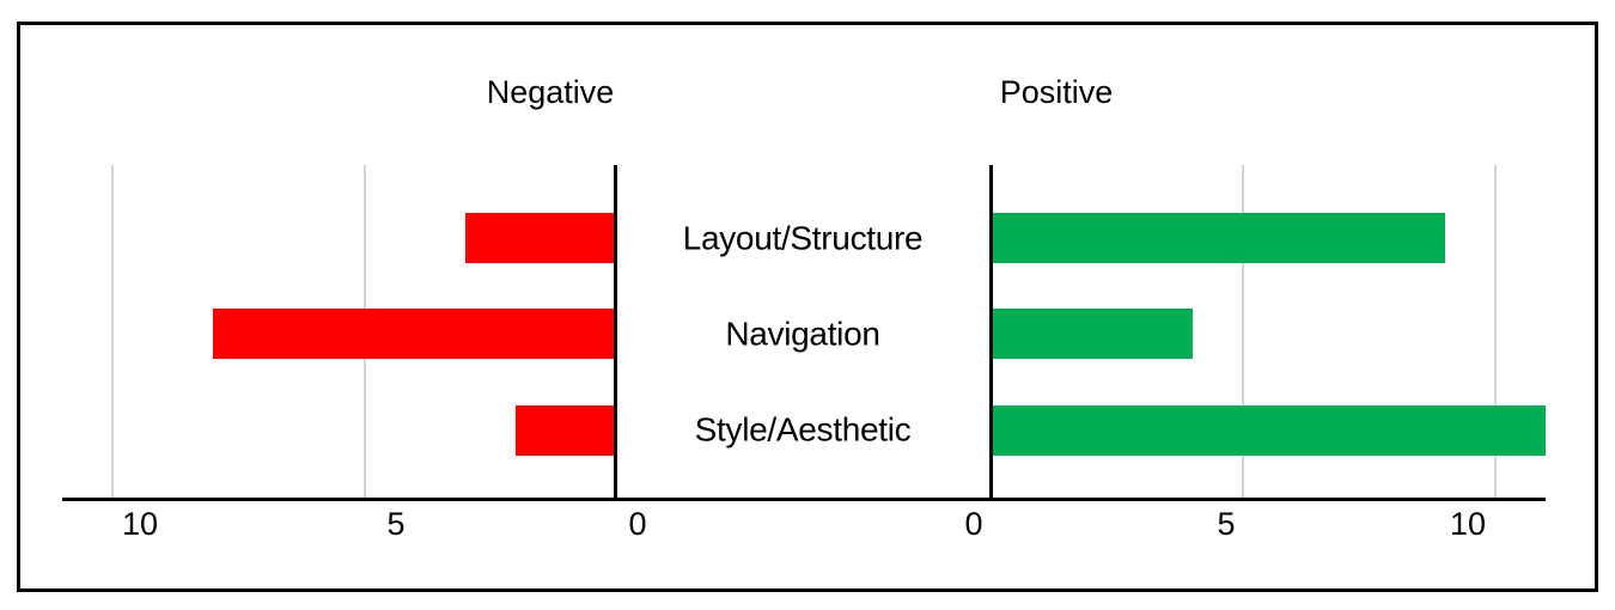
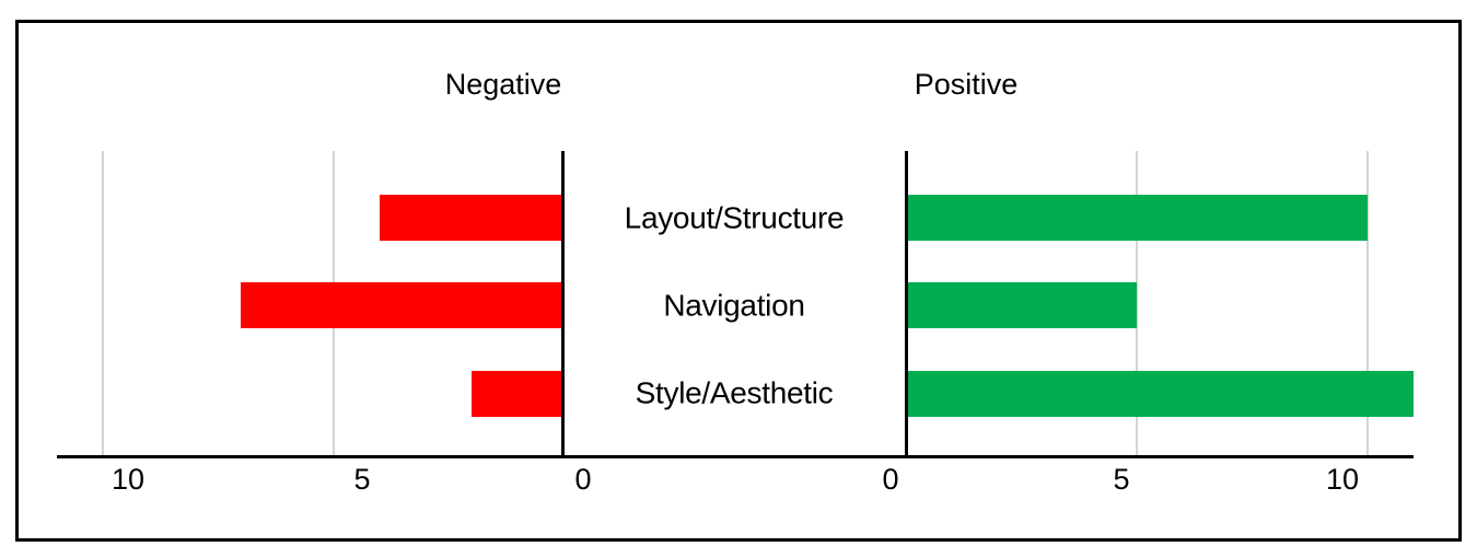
Negative/Layout/Structure: 3 -> 4
Positive/Layout/Structure: 9 -> 10
Negative/Navigation: 8 -> 7
Positive/Navigation: 4 -> 5
